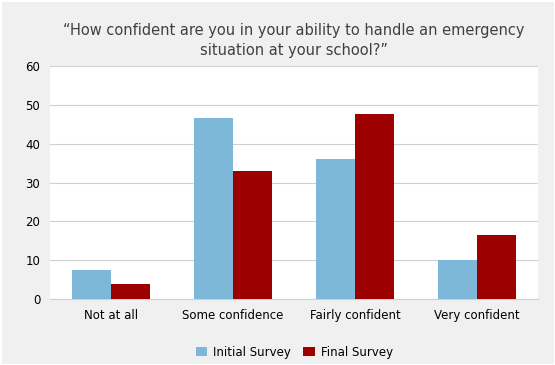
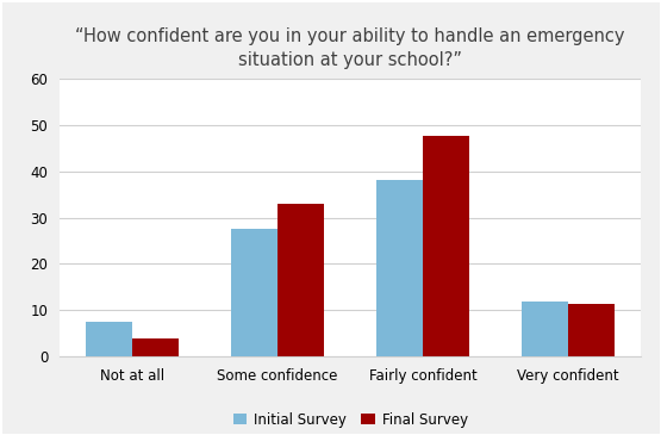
Initial Survey/Some confidence: 46.5 -> 27.5
Initial Survey/Fairly confident: 36.0 -> 38.0
Initial Survey/Very confident: 10.0 -> 12.0
Final Survey/Very confident: 16.5 -> 11.5
